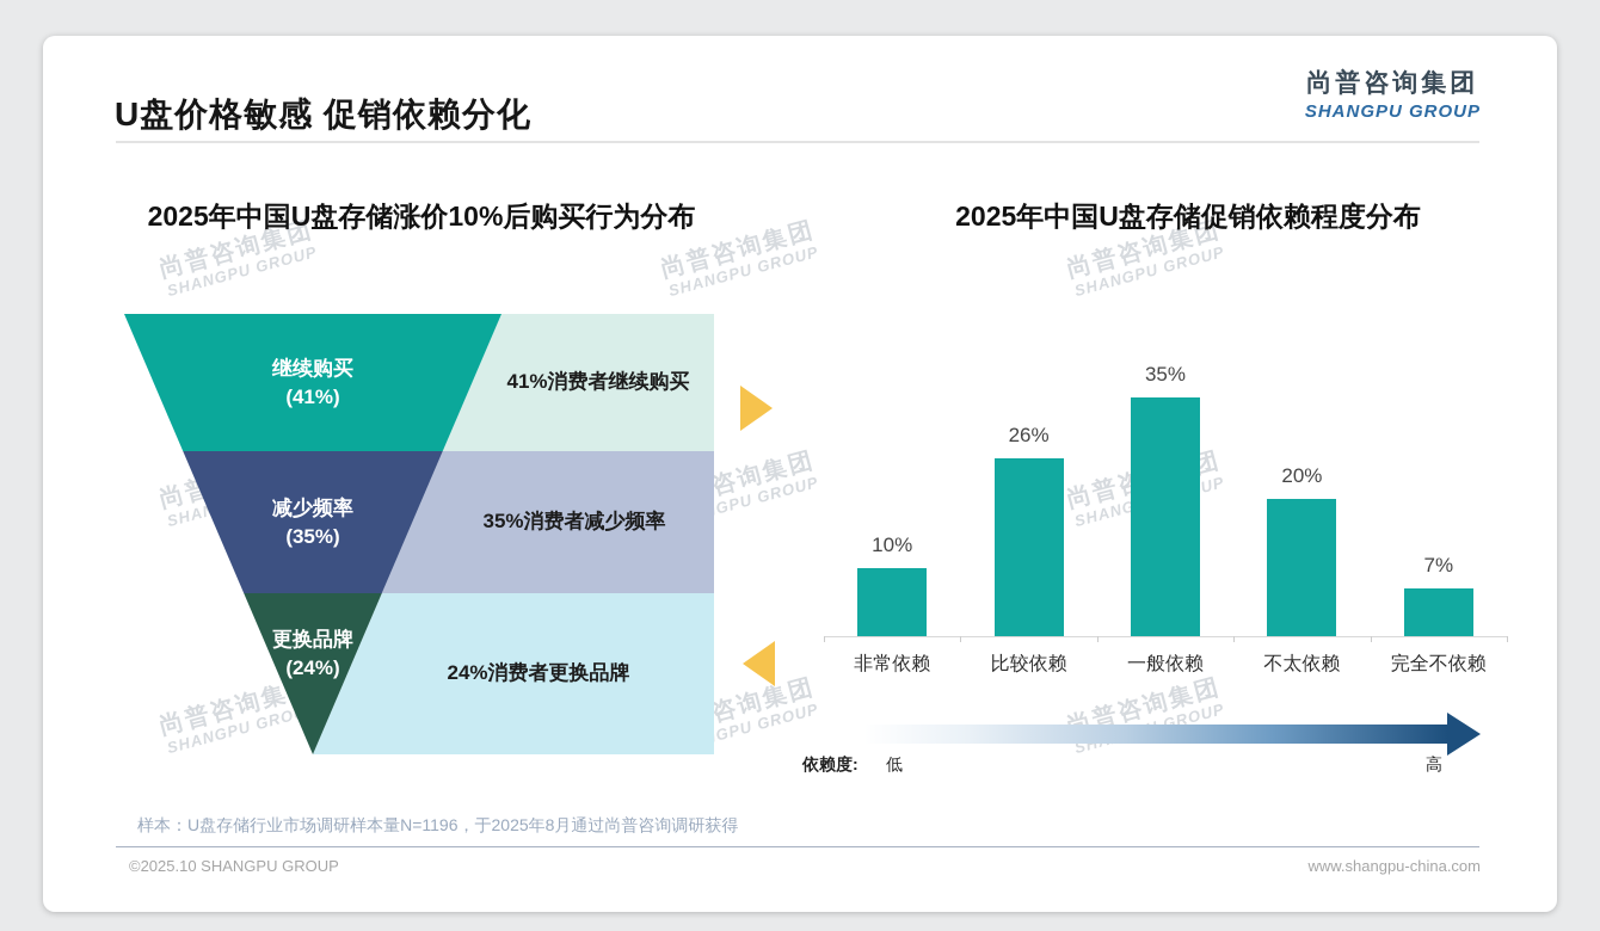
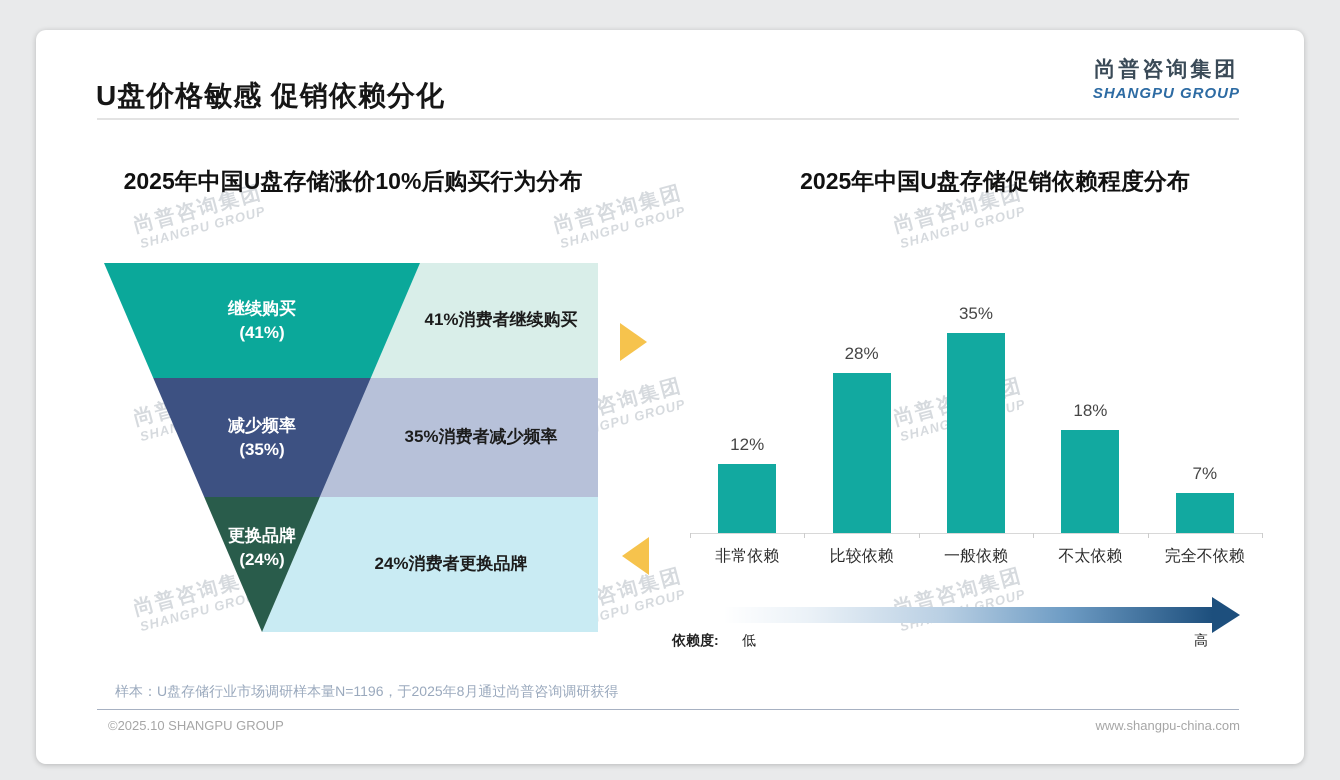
2025年中国U盘存储促销依赖程度分布/非常依赖: 10% -> 12%
2025年中国U盘存储促销依赖程度分布/比较依赖: 26% -> 28%
2025年中国U盘存储促销依赖程度分布/不太依赖: 20% -> 18%
